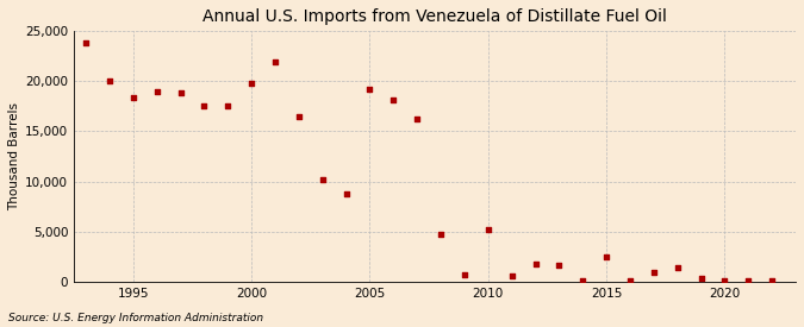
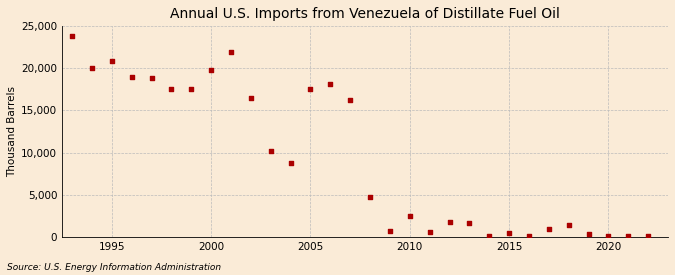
1995: 18,400 -> 20,900
2005: 19,200 -> 17,600
2010: 5,200 -> 2,400
2015: 2,400 -> 400
